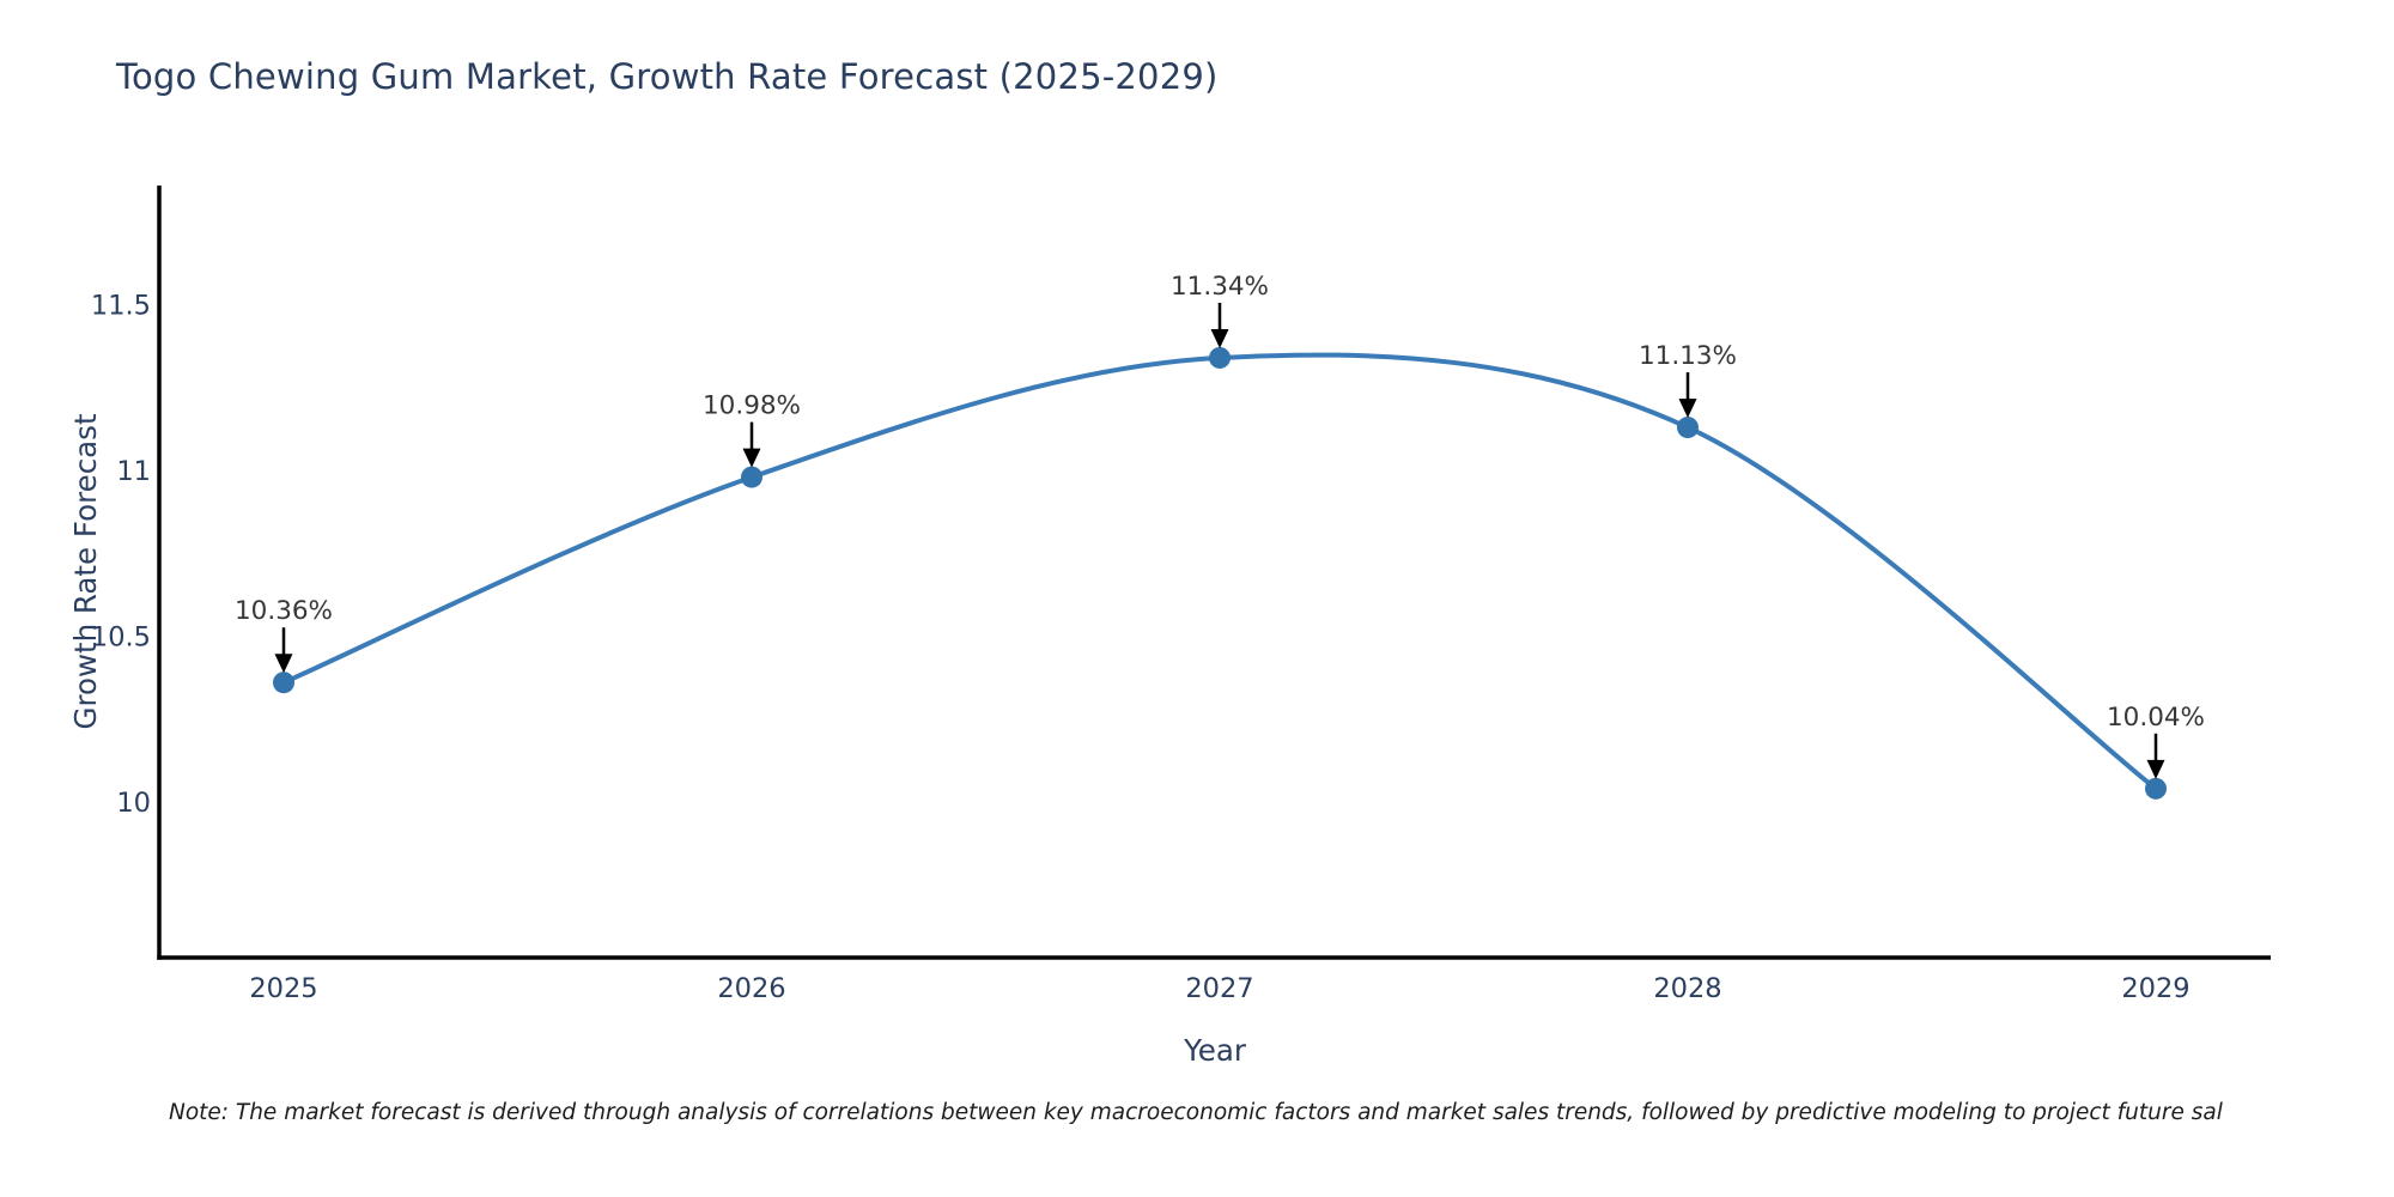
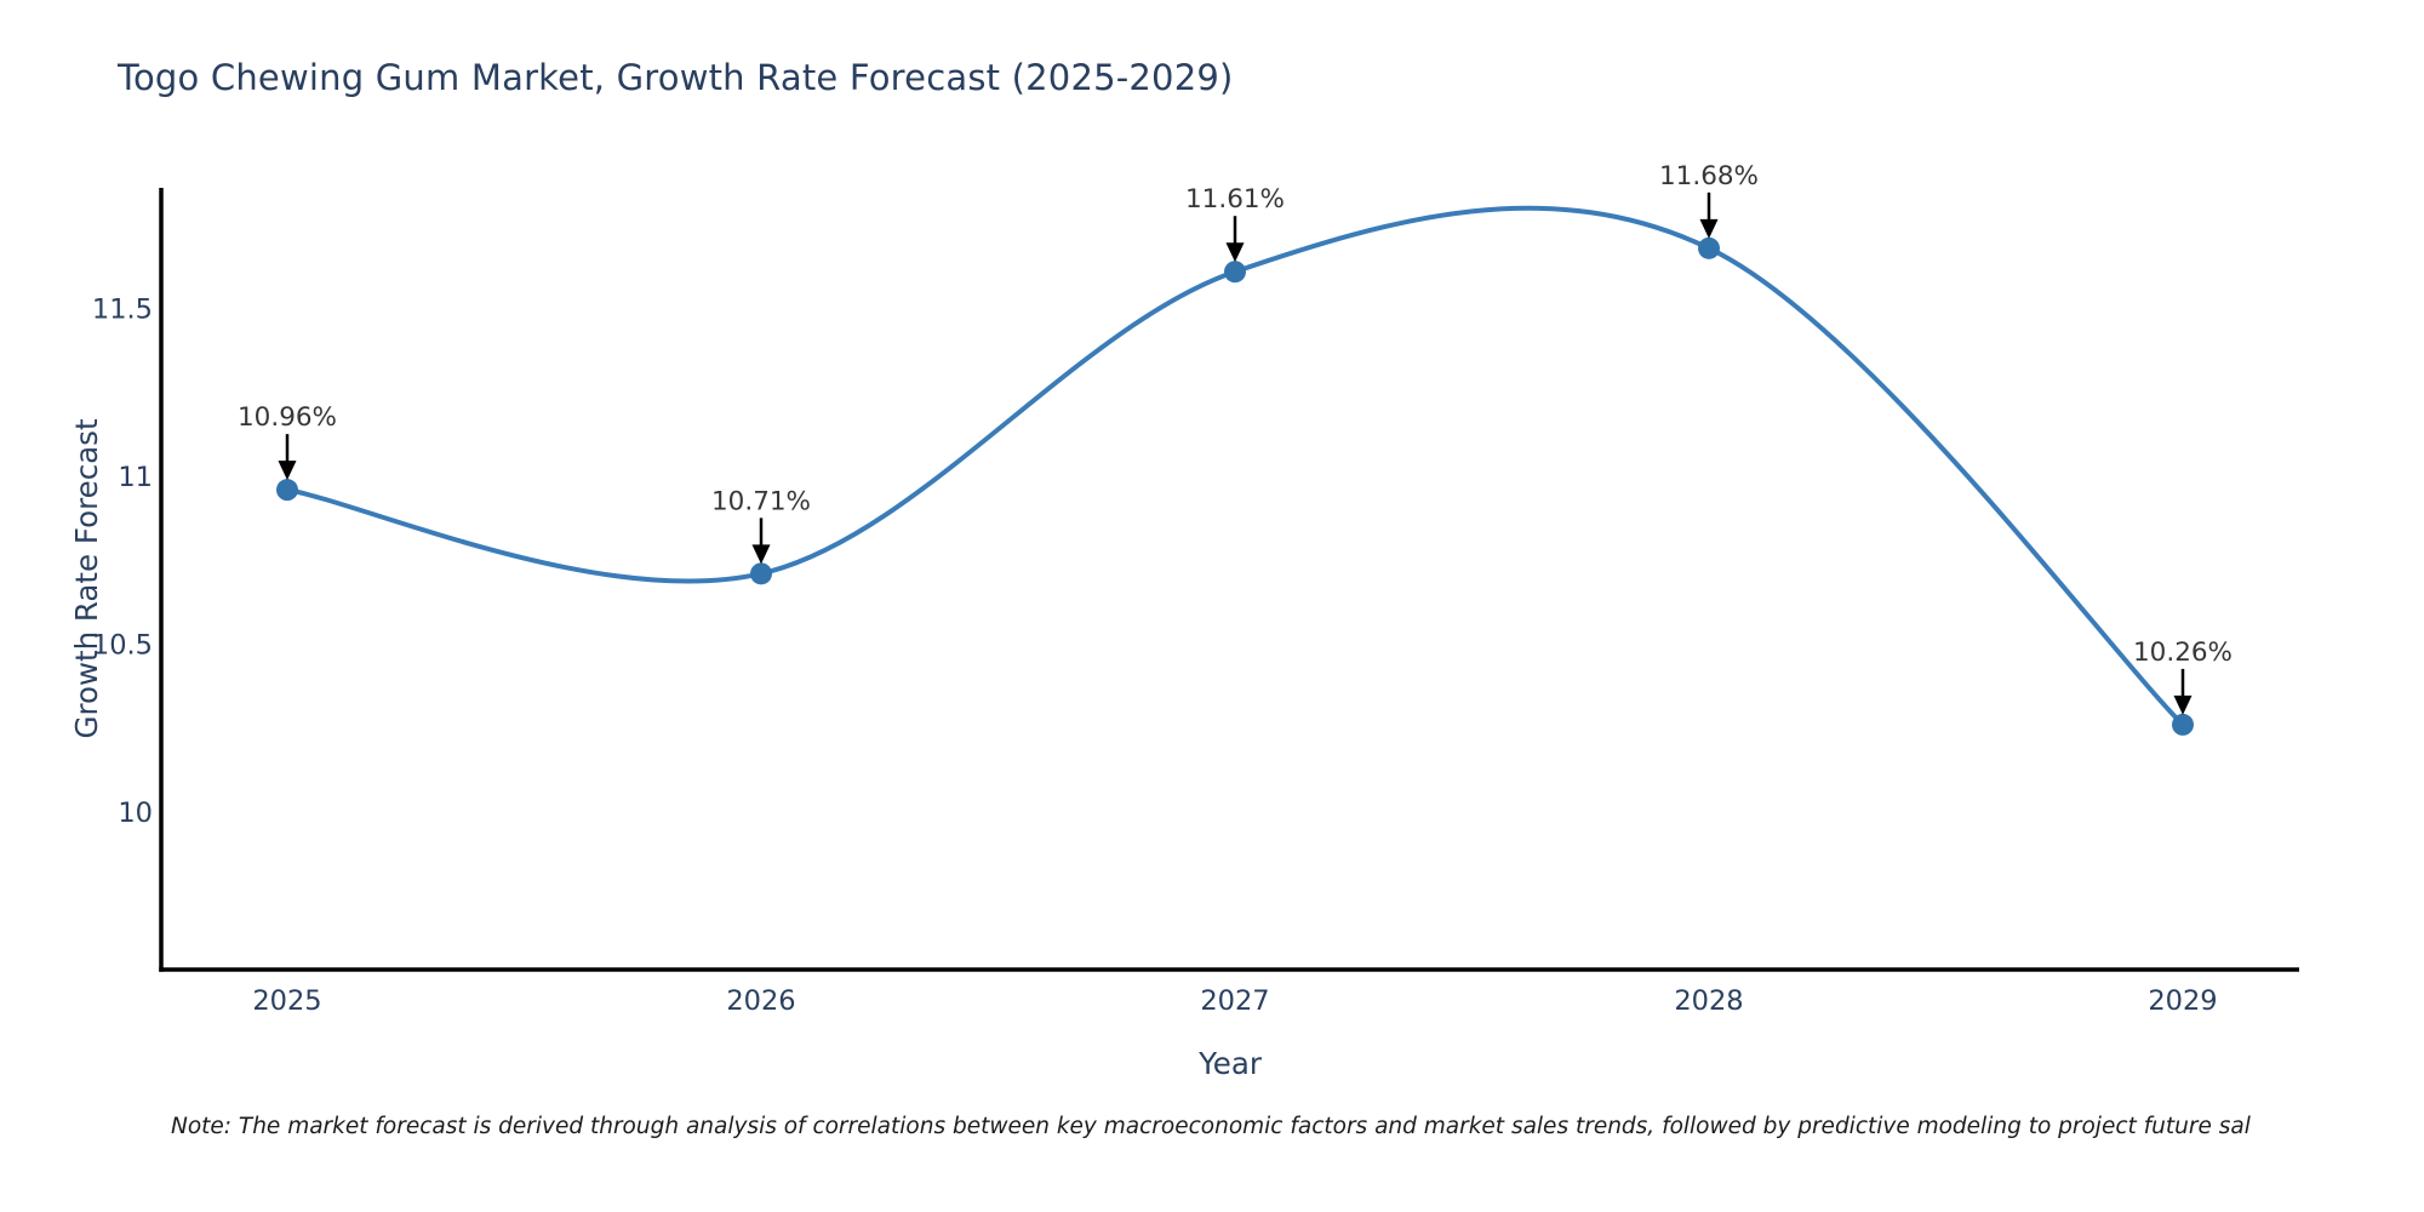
2025: 10.36% -> 10.96%
2026: 10.98% -> 10.71%
2027: 11.34% -> 11.61%
2028: 11.13% -> 11.68%
2029: 10.04% -> 10.26%
